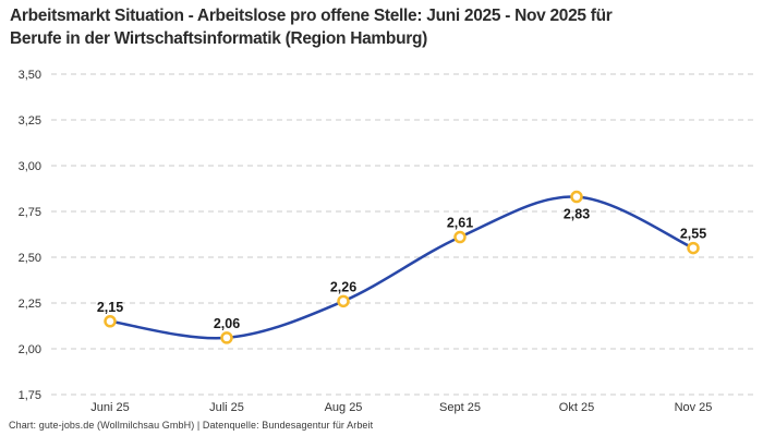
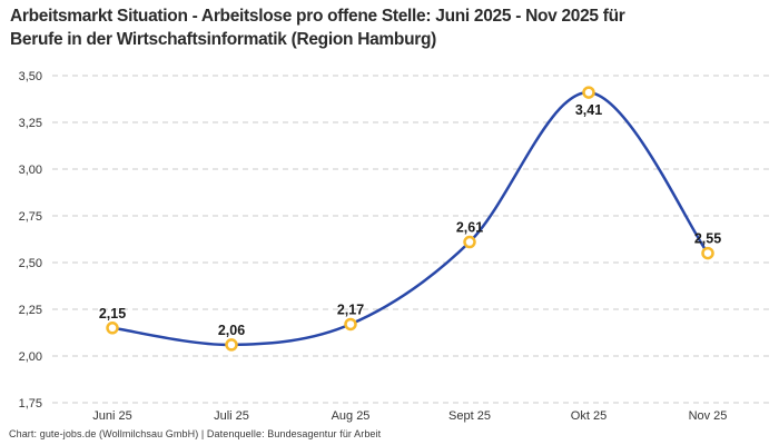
Aug 25: 2,26 -> 2,17
Okt 25: 2,83 -> 3,41
